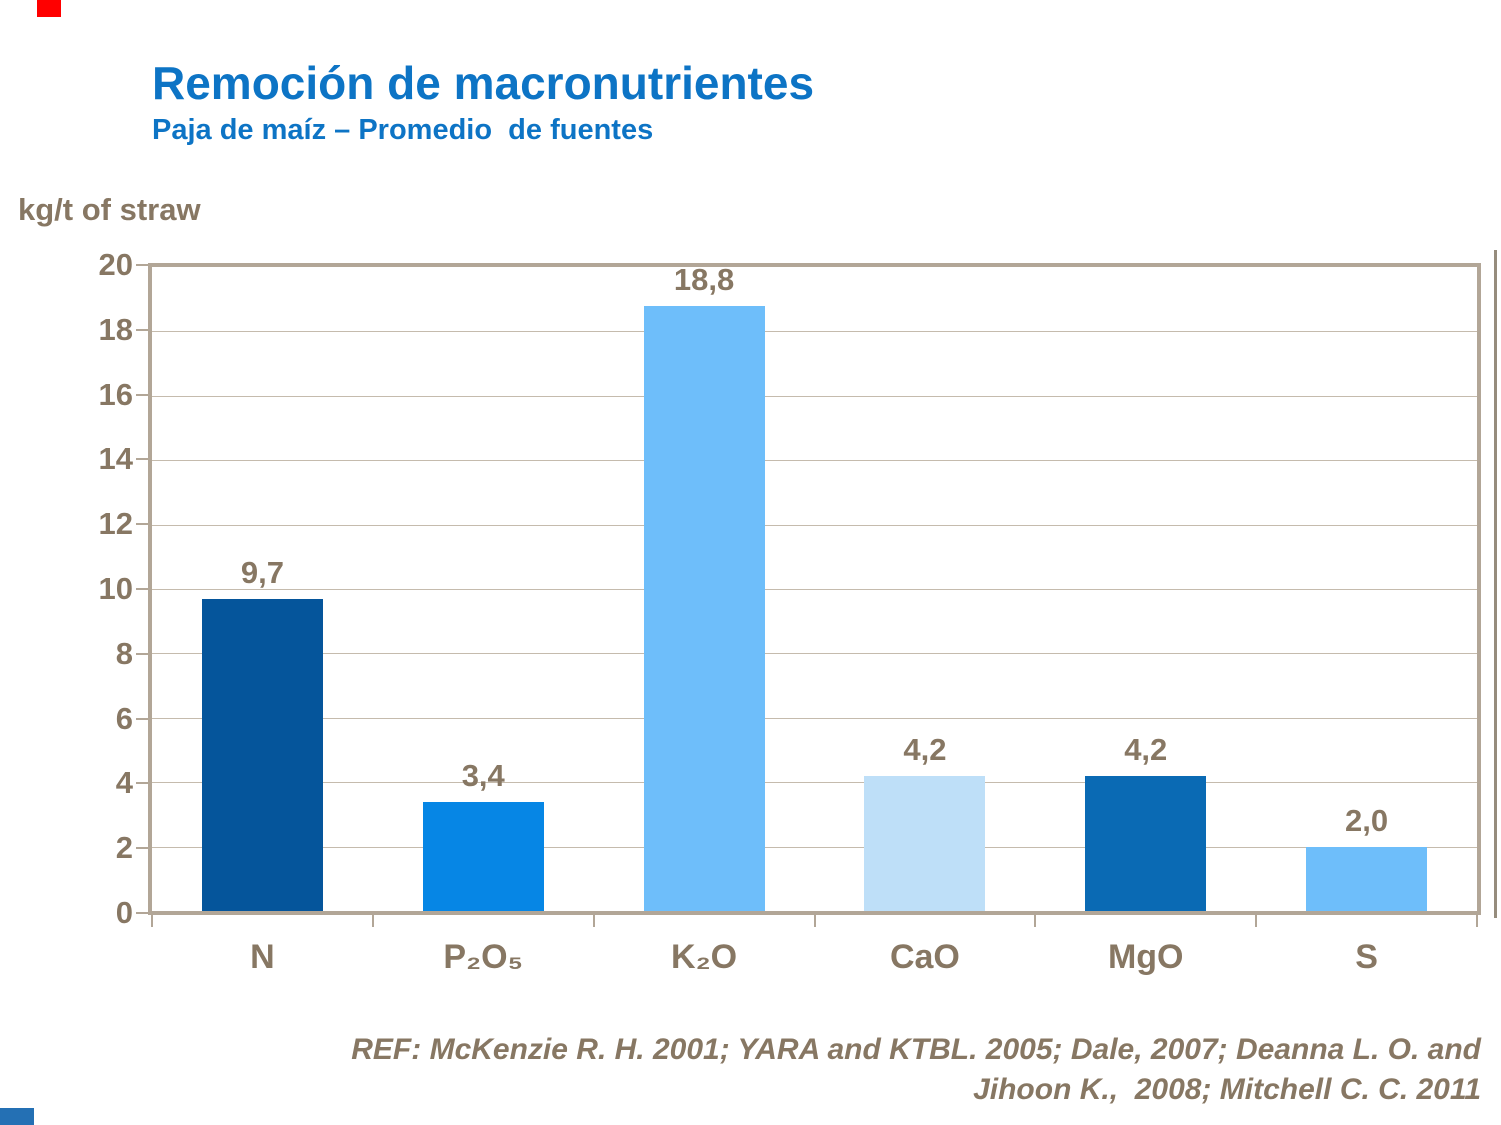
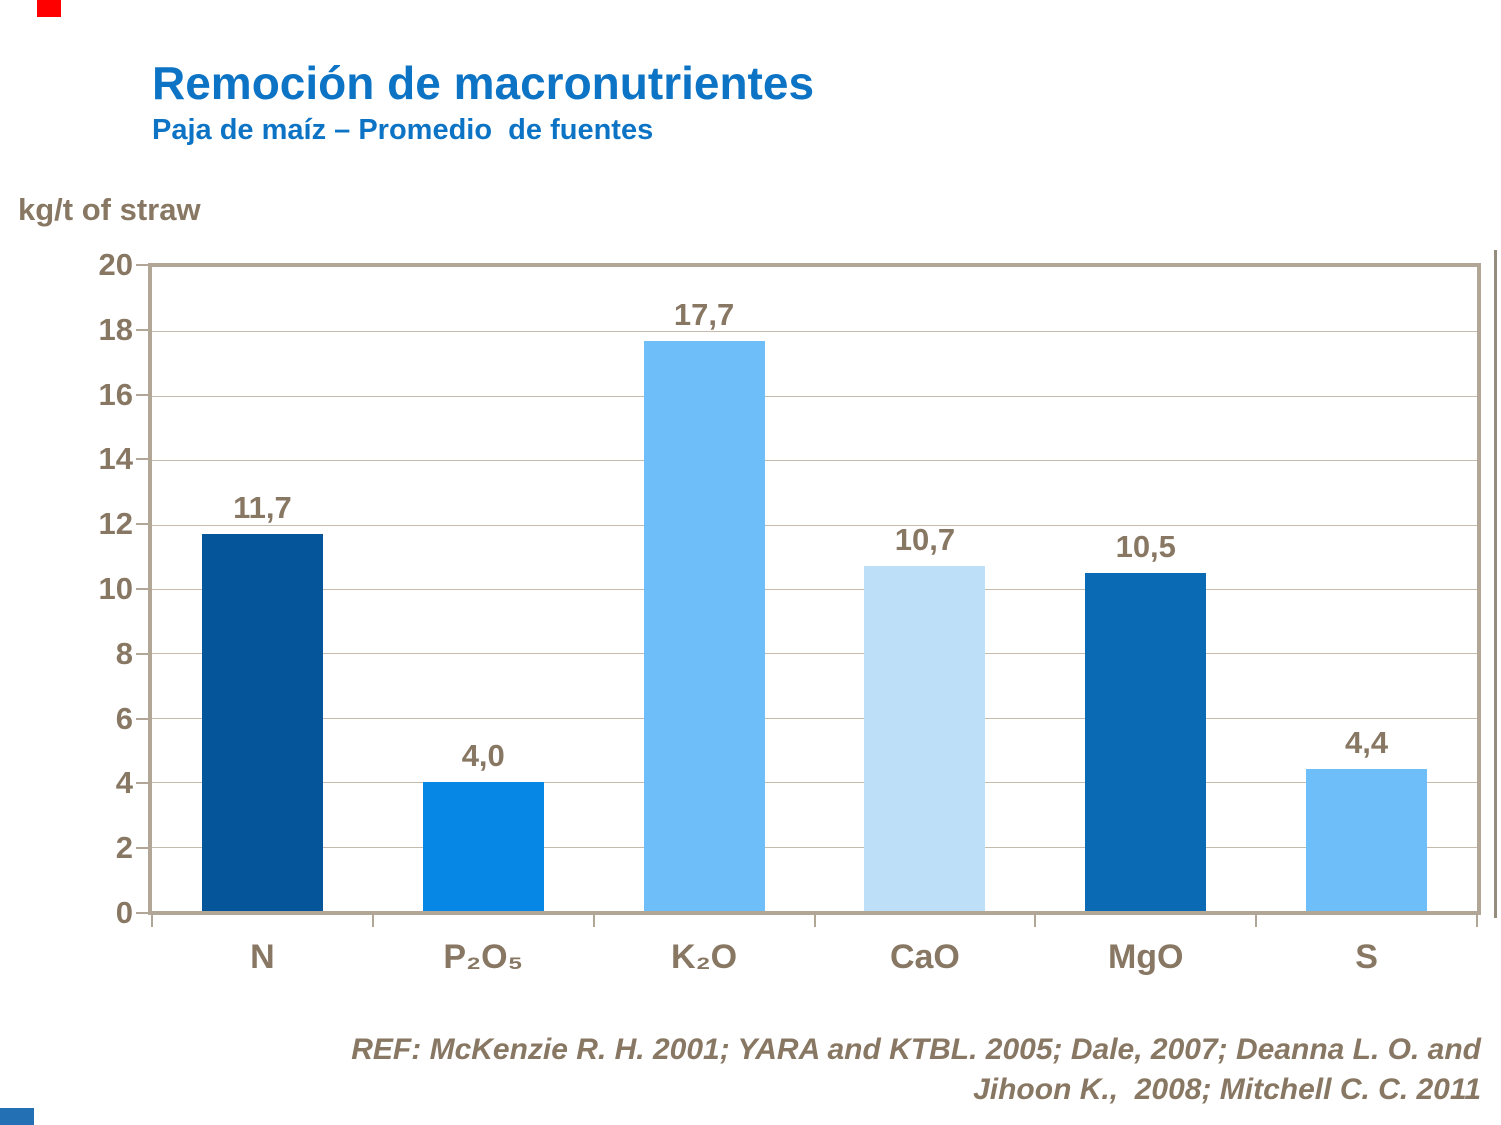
N: 9,7 -> 11,7
P₂O₅: 3,4 -> 4,0
K₂O: 18,8 -> 17,7
CaO: 4,2 -> 10,7
MgO: 4,2 -> 10,5
S: 2,0 -> 4,4
